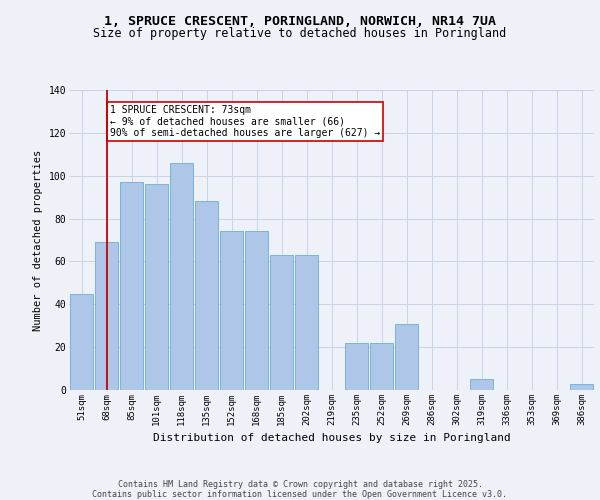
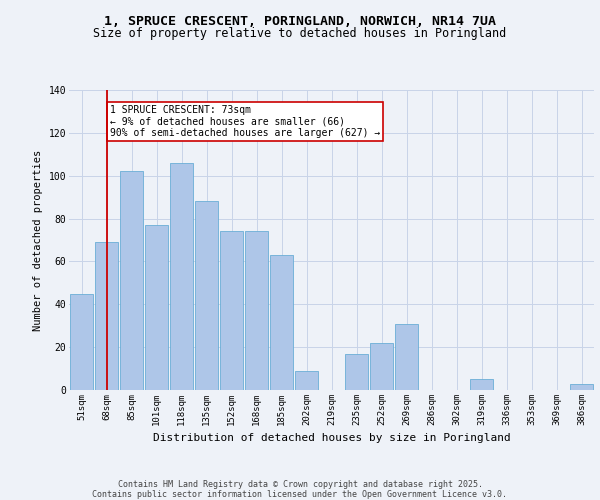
85sqm: 97 -> 102
101sqm: 96 -> 77
202sqm: 63 -> 9
235sqm: 22 -> 17
